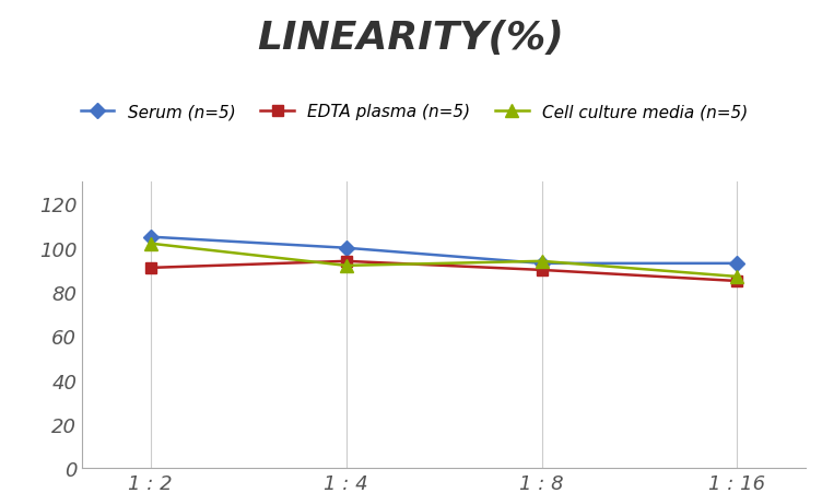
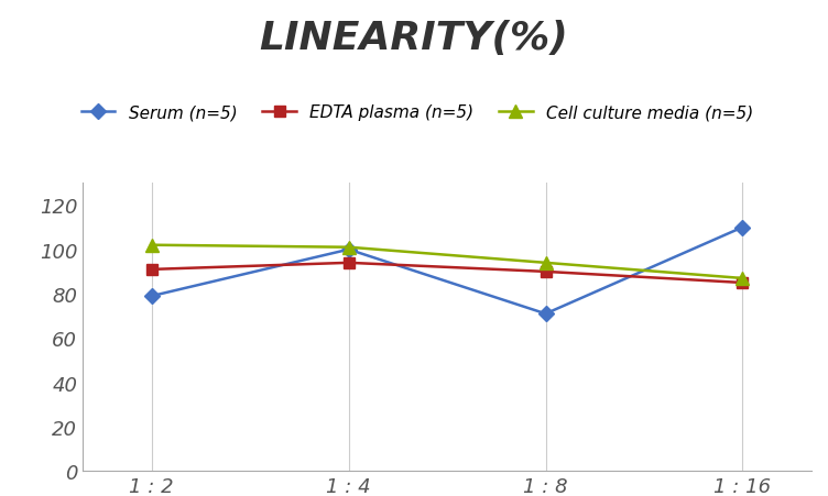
Serum (n=5)/1 : 2: 105 -> 79
Cell culture media (n=5)/1 : 4: 92 -> 101
Serum (n=5)/1 : 8: 93 -> 71
Serum (n=5)/1 : 16: 93 -> 110
